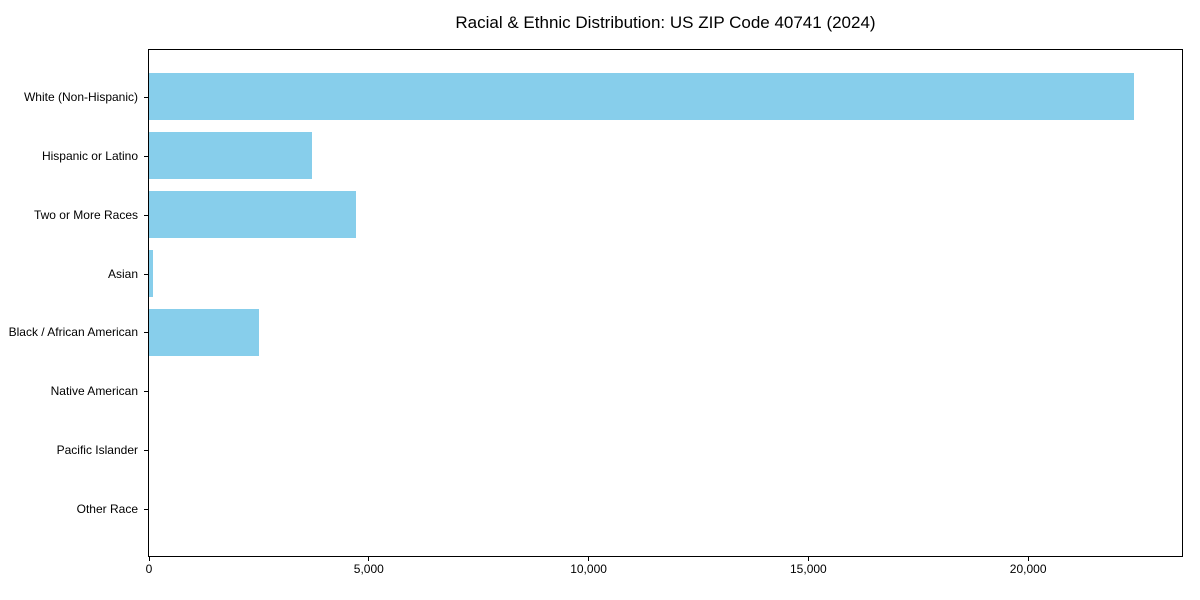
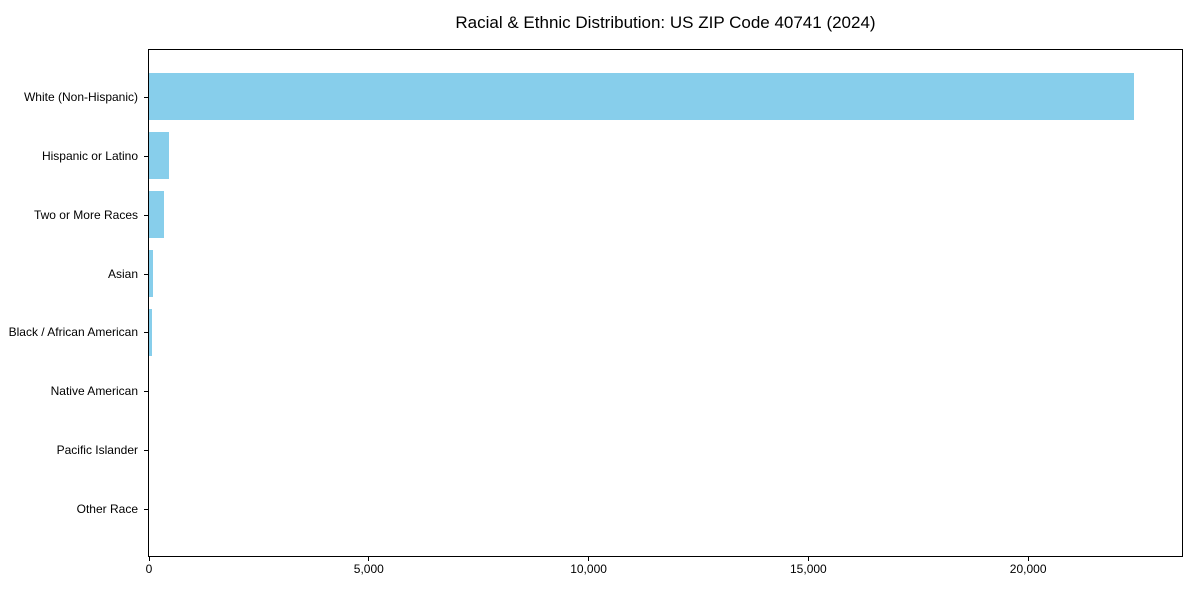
Hispanic or Latino: 3700 -> 400
Two or More Races: 4700 -> 300
Black / African American: 2500 -> 100
